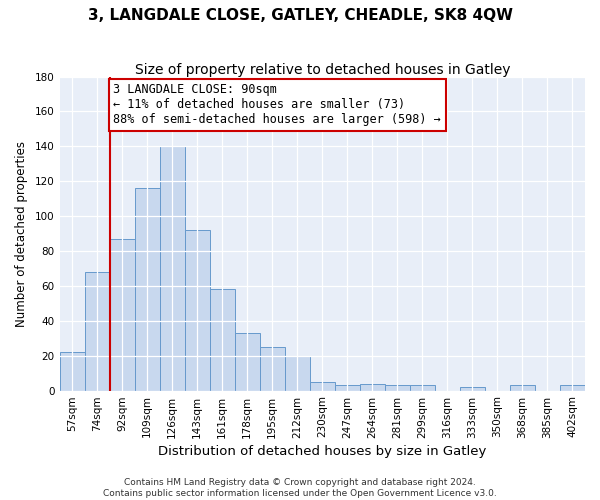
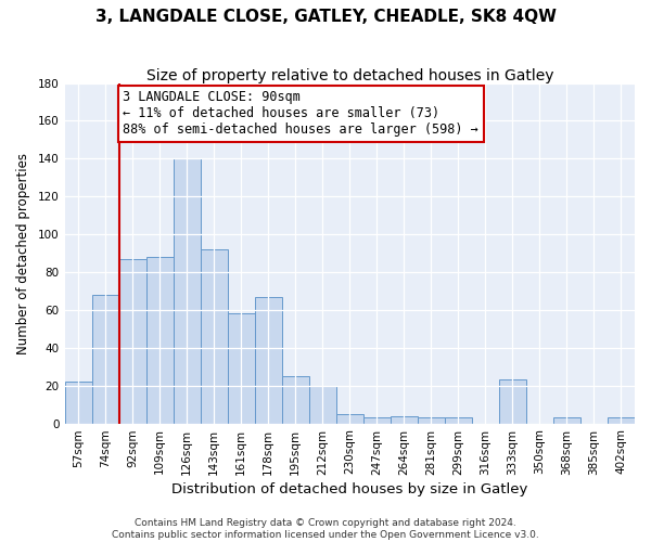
109sqm: 116 -> 88
178sqm: 33 -> 67
333sqm: 2 -> 23
